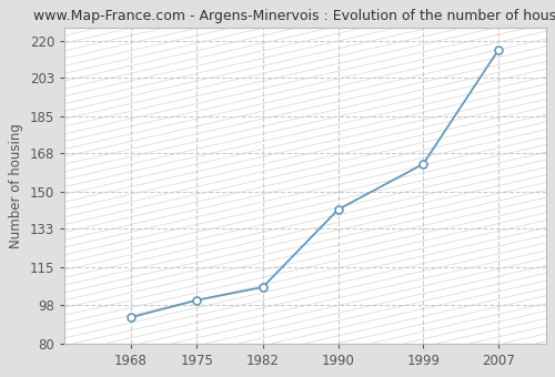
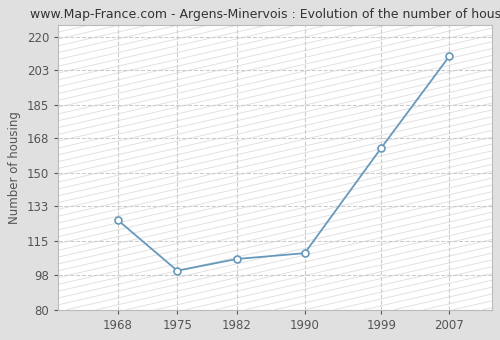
1968: 92 -> 126
1990: 142 -> 109
2007: 216 -> 210
